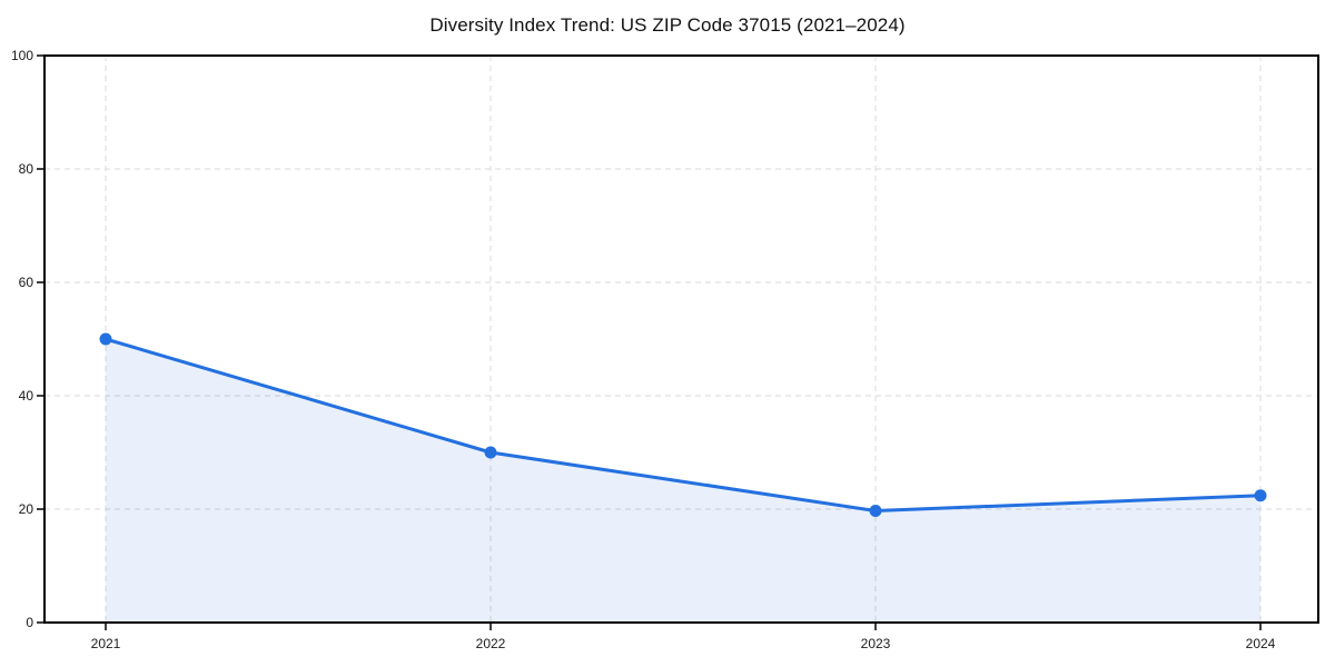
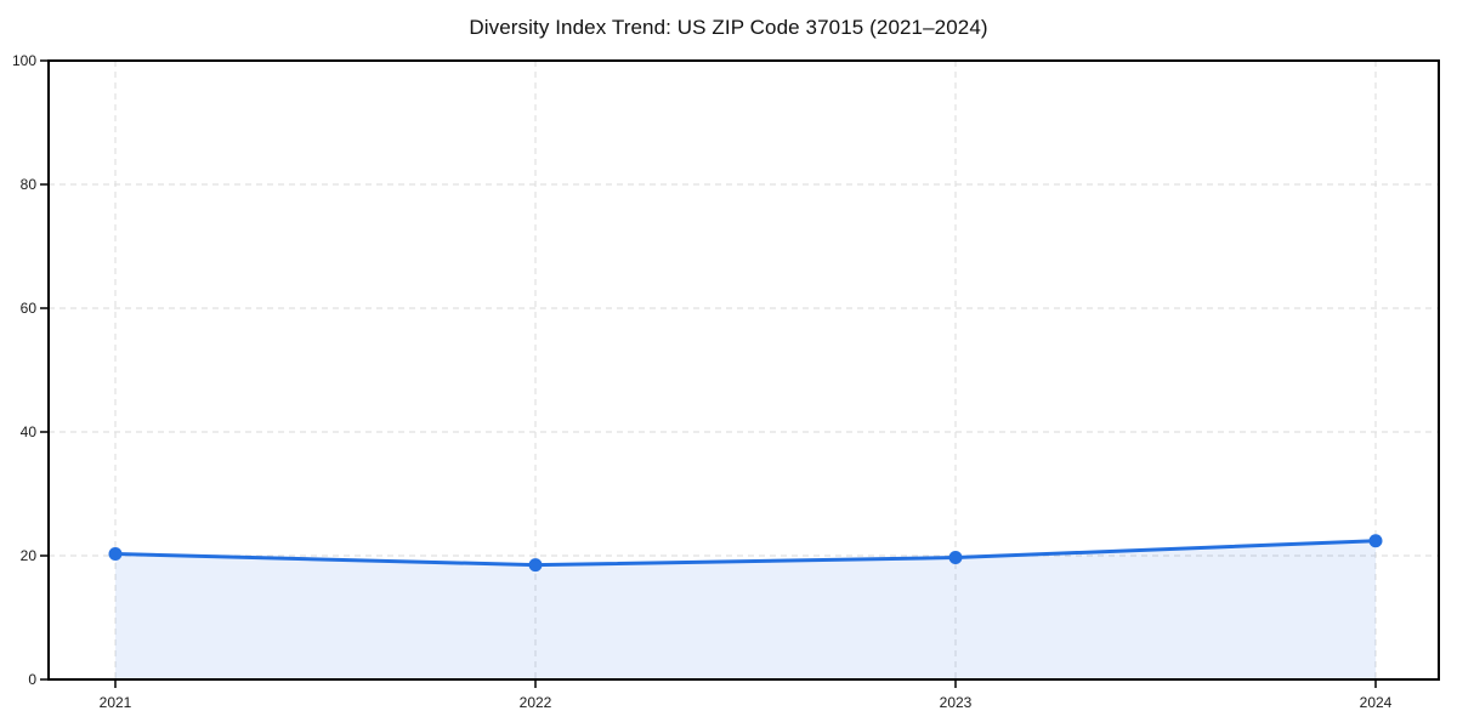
2021: 50 -> 20
2022: 30 -> 18
